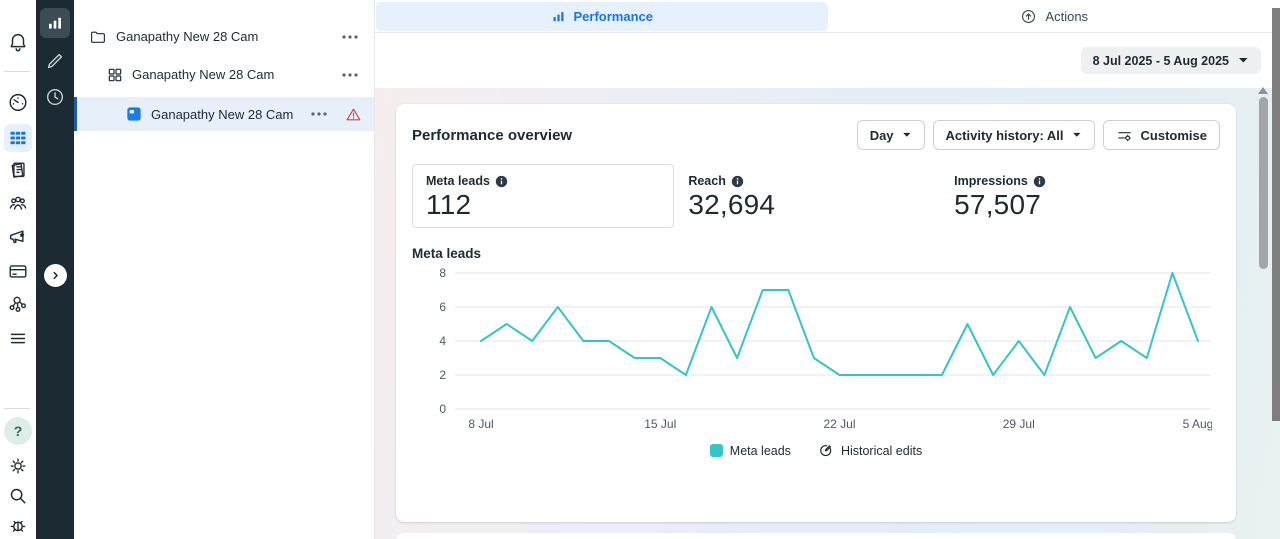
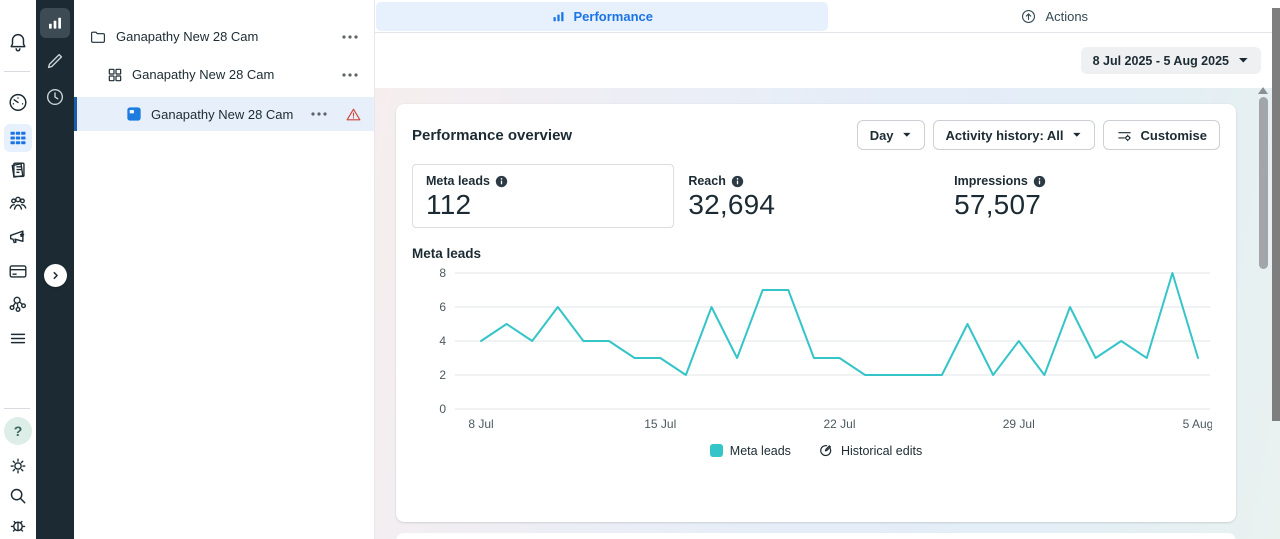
22 Jul: 2 -> 3
5 Aug: 4 -> 3
